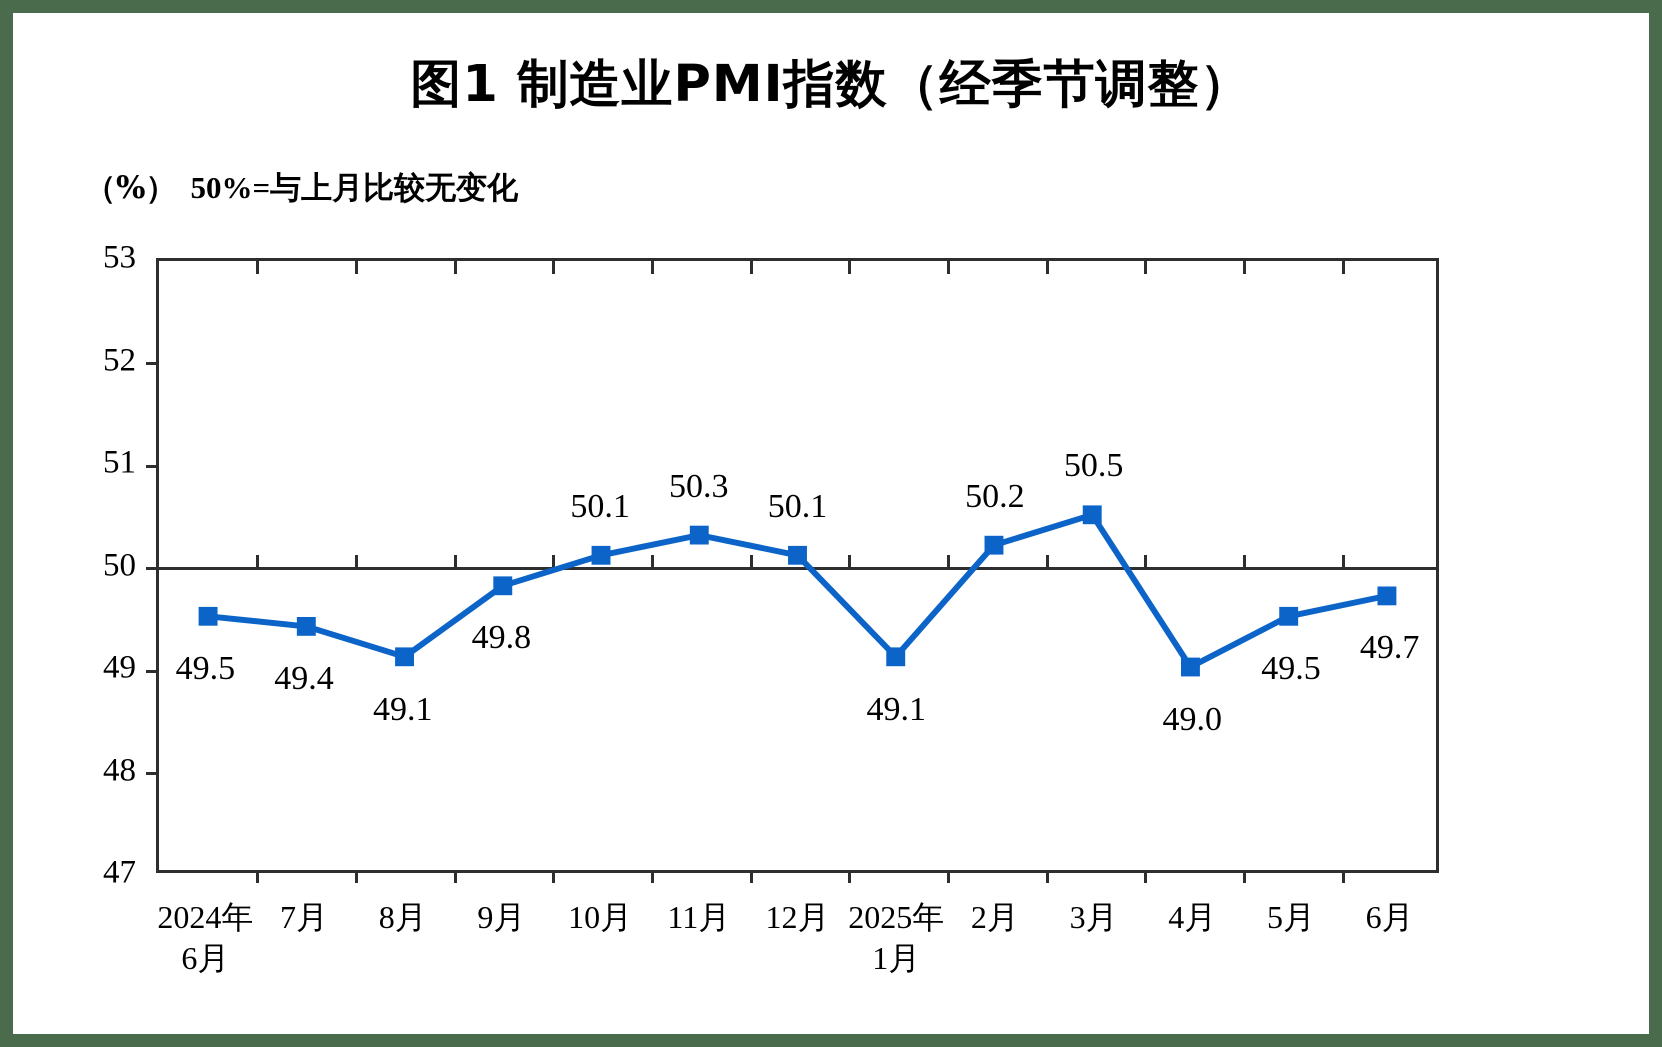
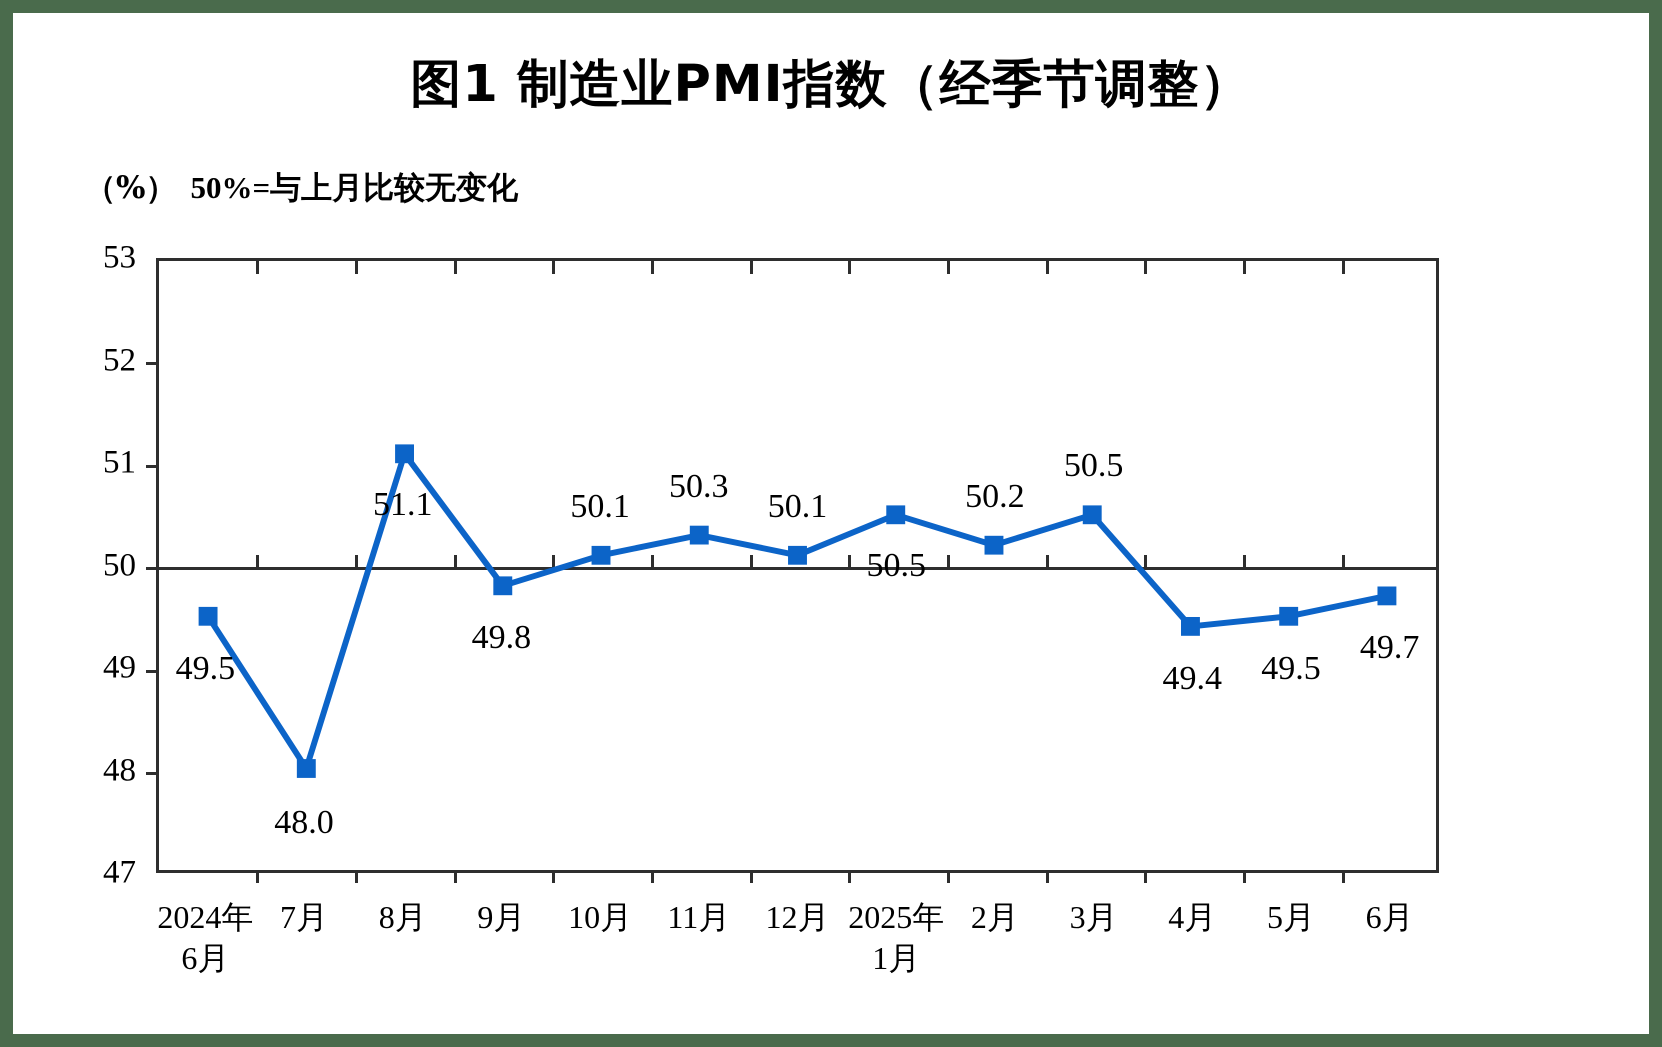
7月: 49.4 -> 48.0
8月: 49.1 -> 51.1
2025年 1月: 49.1 -> 50.5
4月: 49.0 -> 49.4
